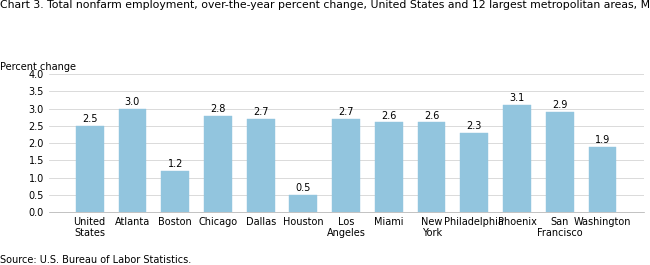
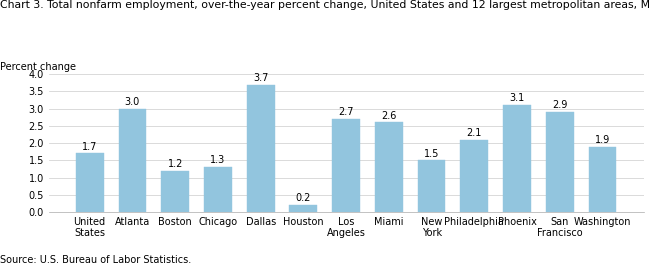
United States: 2.5 -> 1.7
Chicago: 2.8 -> 1.3
Dallas: 2.7 -> 3.7
Houston: 0.5 -> 0.2
New York: 2.6 -> 1.5
Philadelphia: 2.3 -> 2.1
